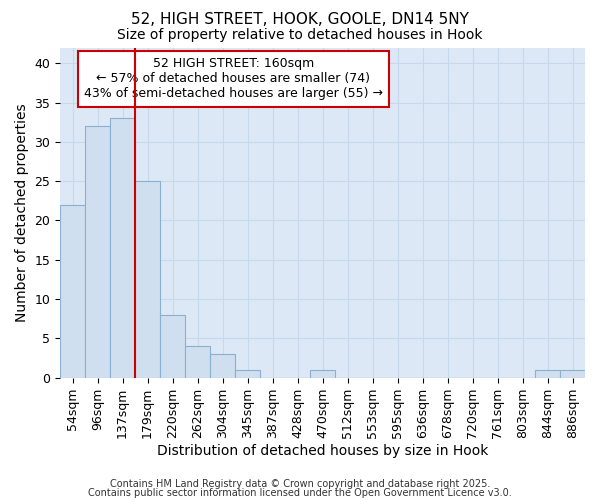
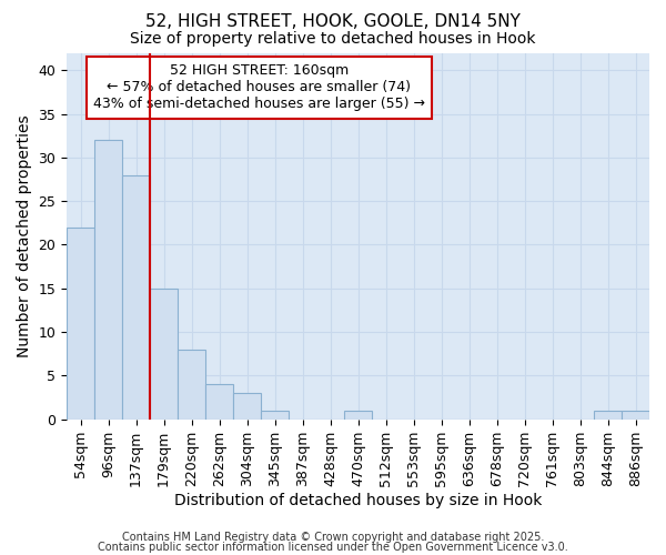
137sqm: 33 -> 28
179sqm: 25 -> 15
